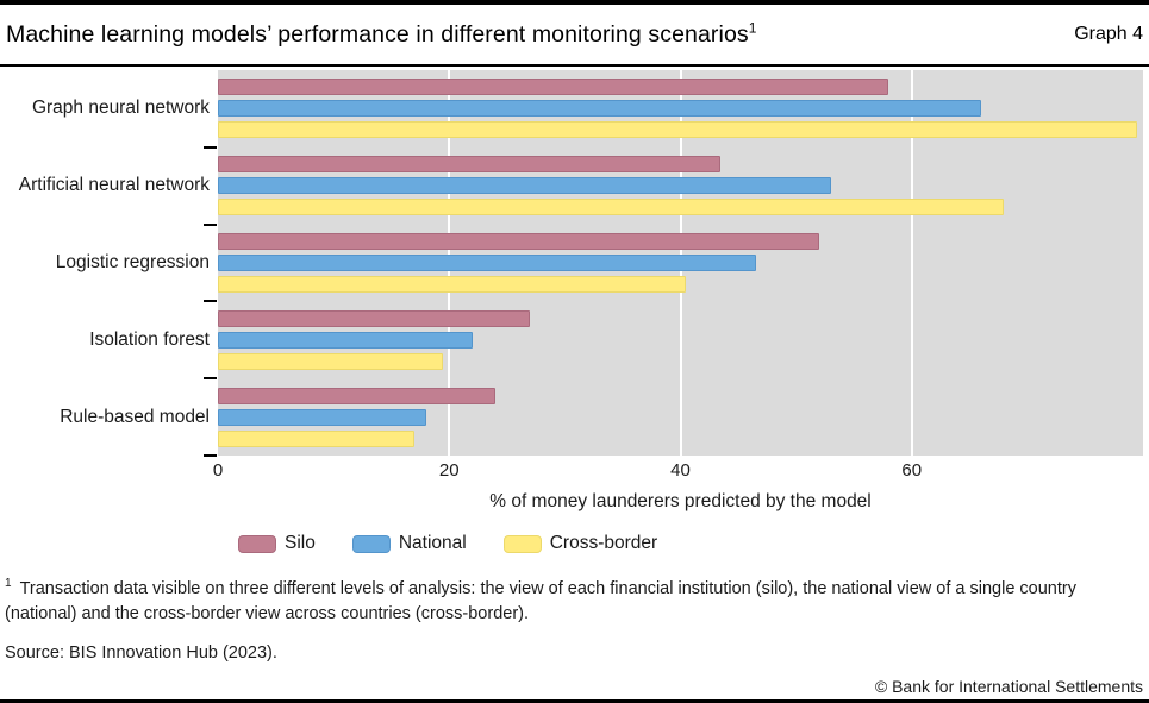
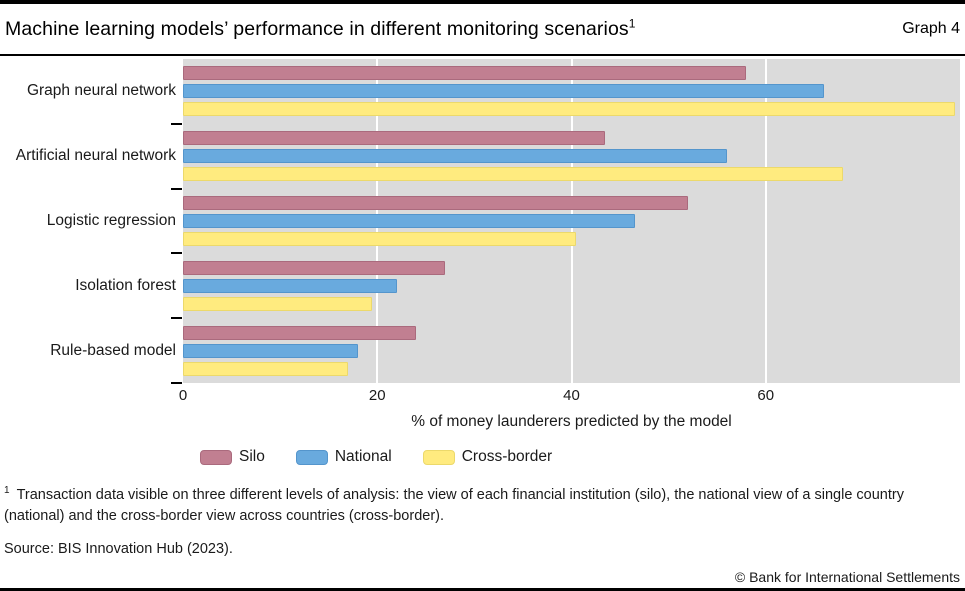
National/Artificial neural network: 53 -> 56
